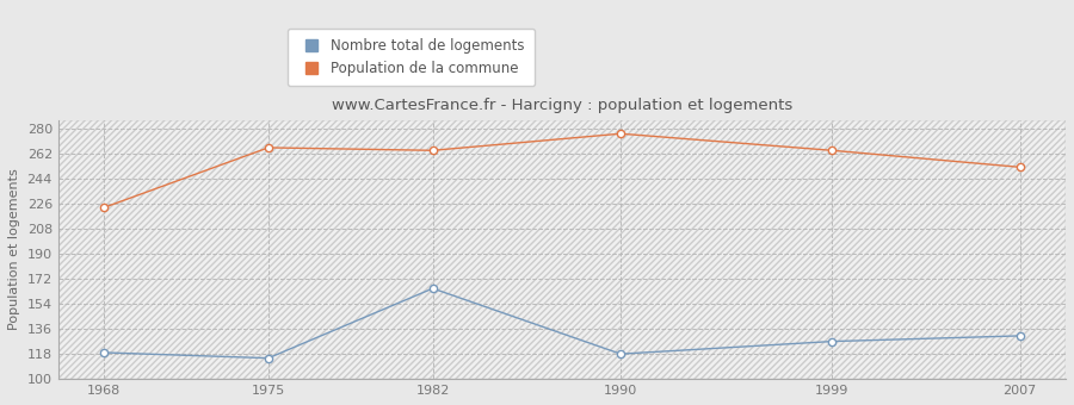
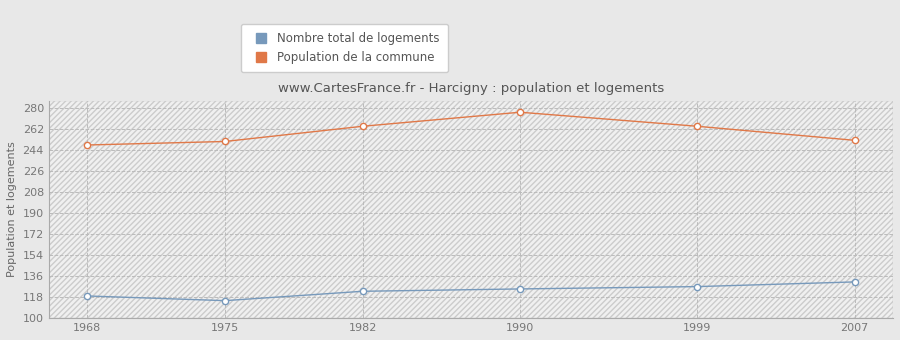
Population de la commune/1968: 223 -> 248
Population de la commune/1975: 266 -> 251
Nombre total de logements/1982: 165 -> 123
Nombre total de logements/1990: 118 -> 125
